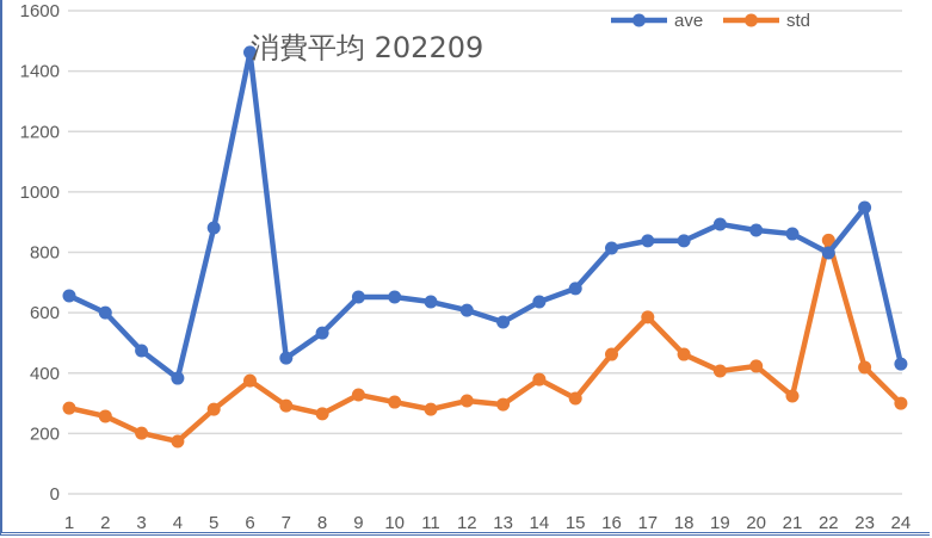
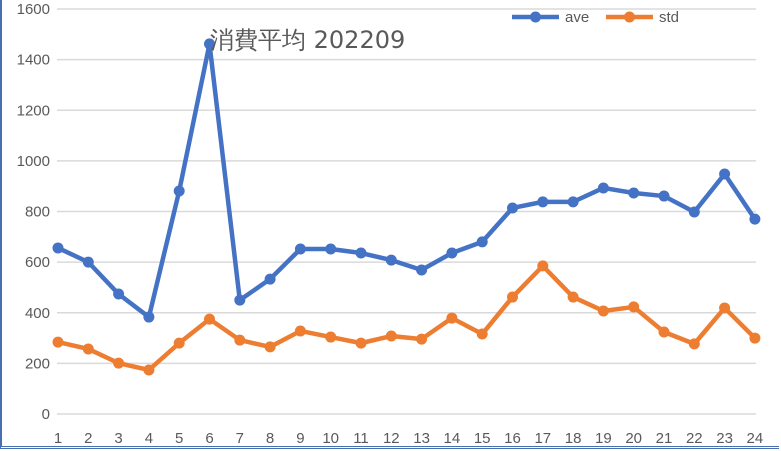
std/22: 840 -> 280
ave/24: 430 -> 770
